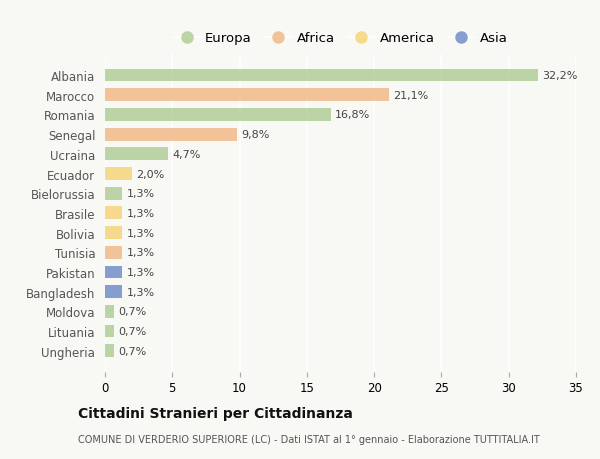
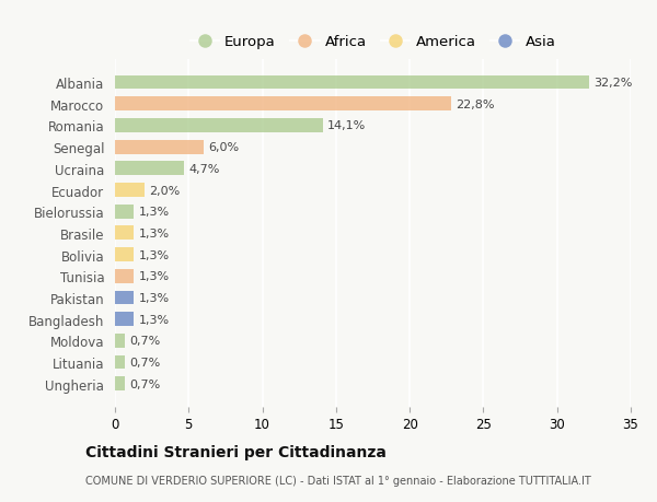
Marocco: 21,1% -> 22,8%
Romania: 16,8% -> 14,1%
Senegal: 9,8% -> 6,0%
